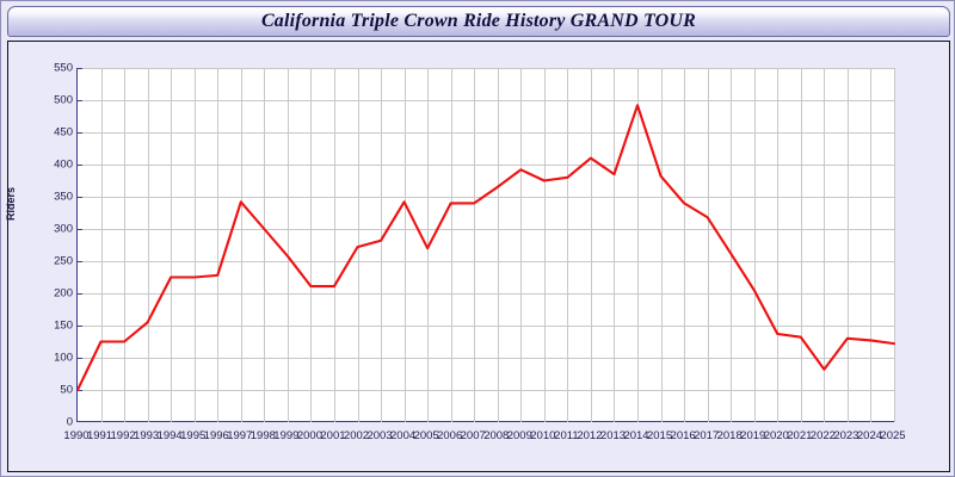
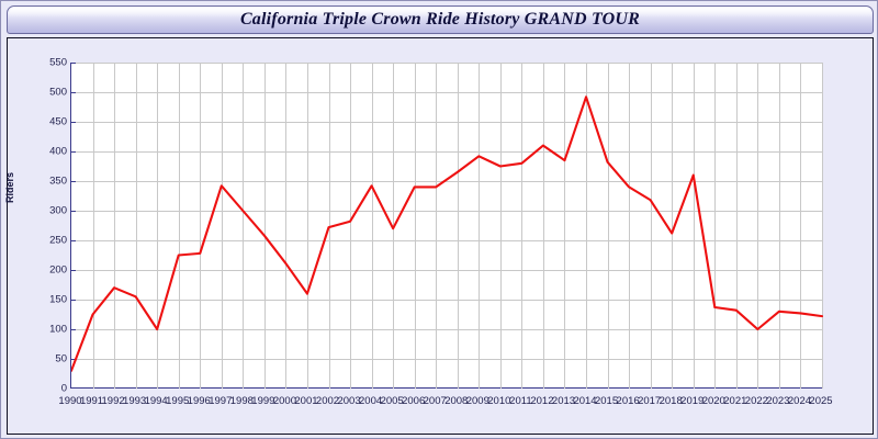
1990: 50 -> 30
1992: 120 -> 170
1994: 220 -> 100
2001: 210 -> 160
2019: 200 -> 360
2022: 80 -> 100
